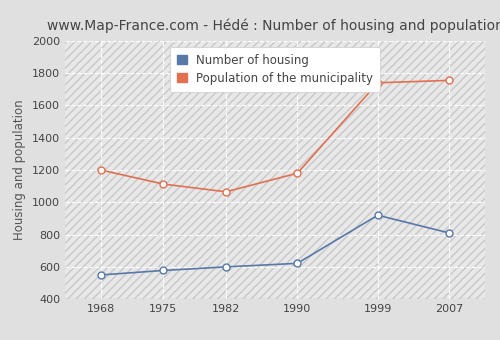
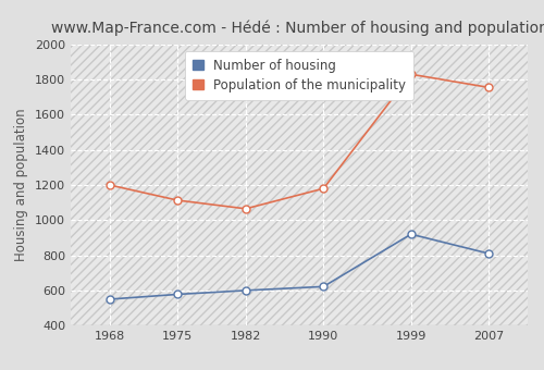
Population of the municipality/1999: 1740 -> 1830
